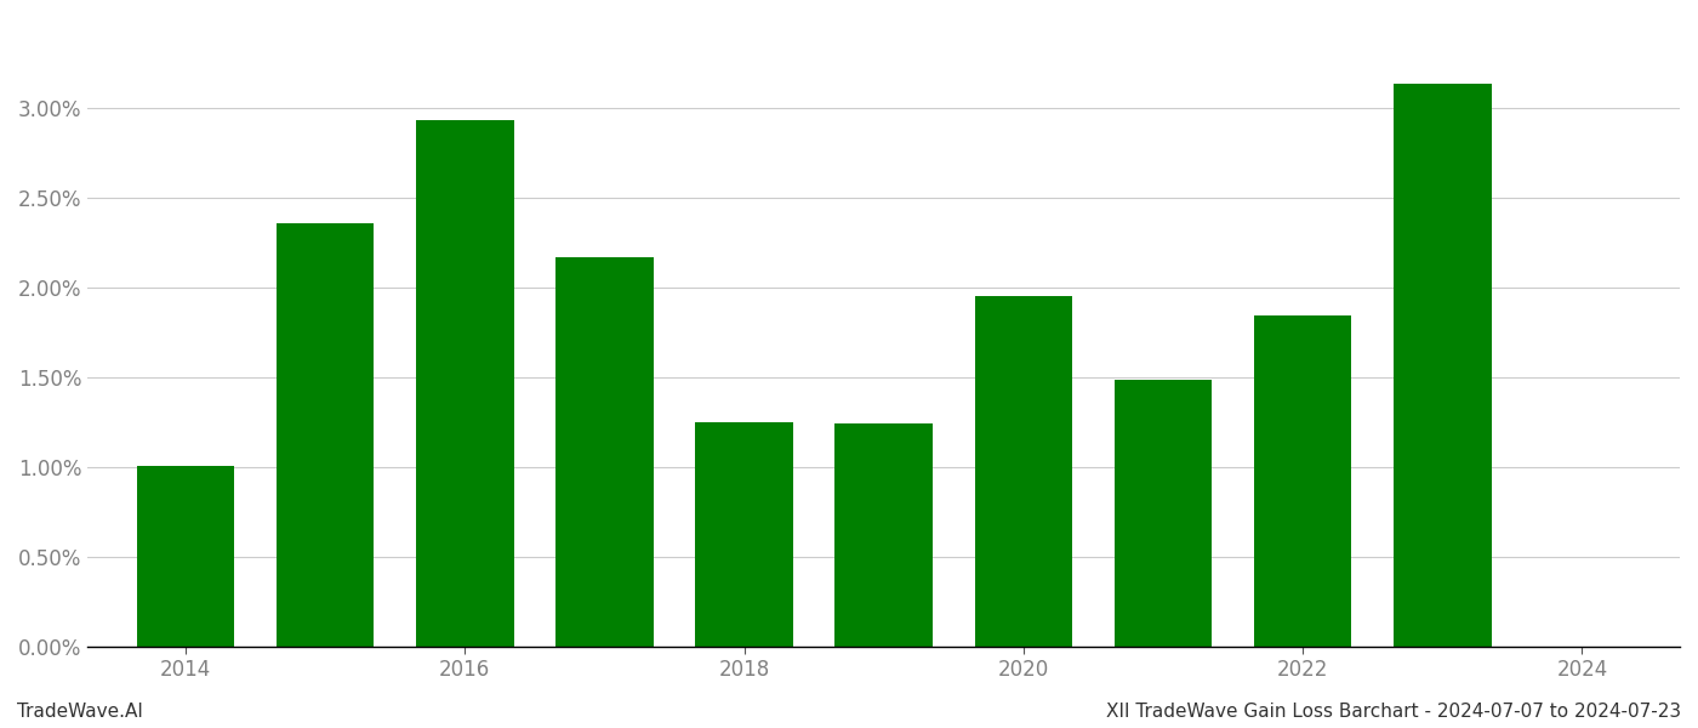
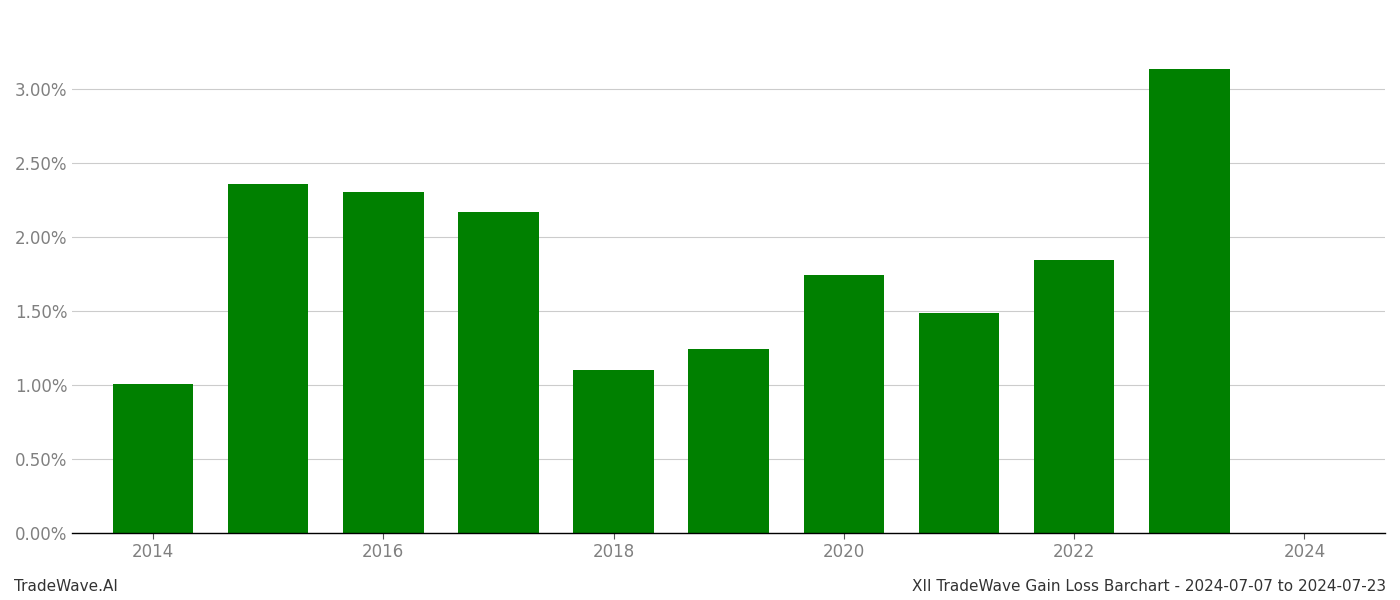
2016: 2.94% -> 2.30%
2018: 1.24% -> 1.10%
2020: 1.95% -> 1.74%
